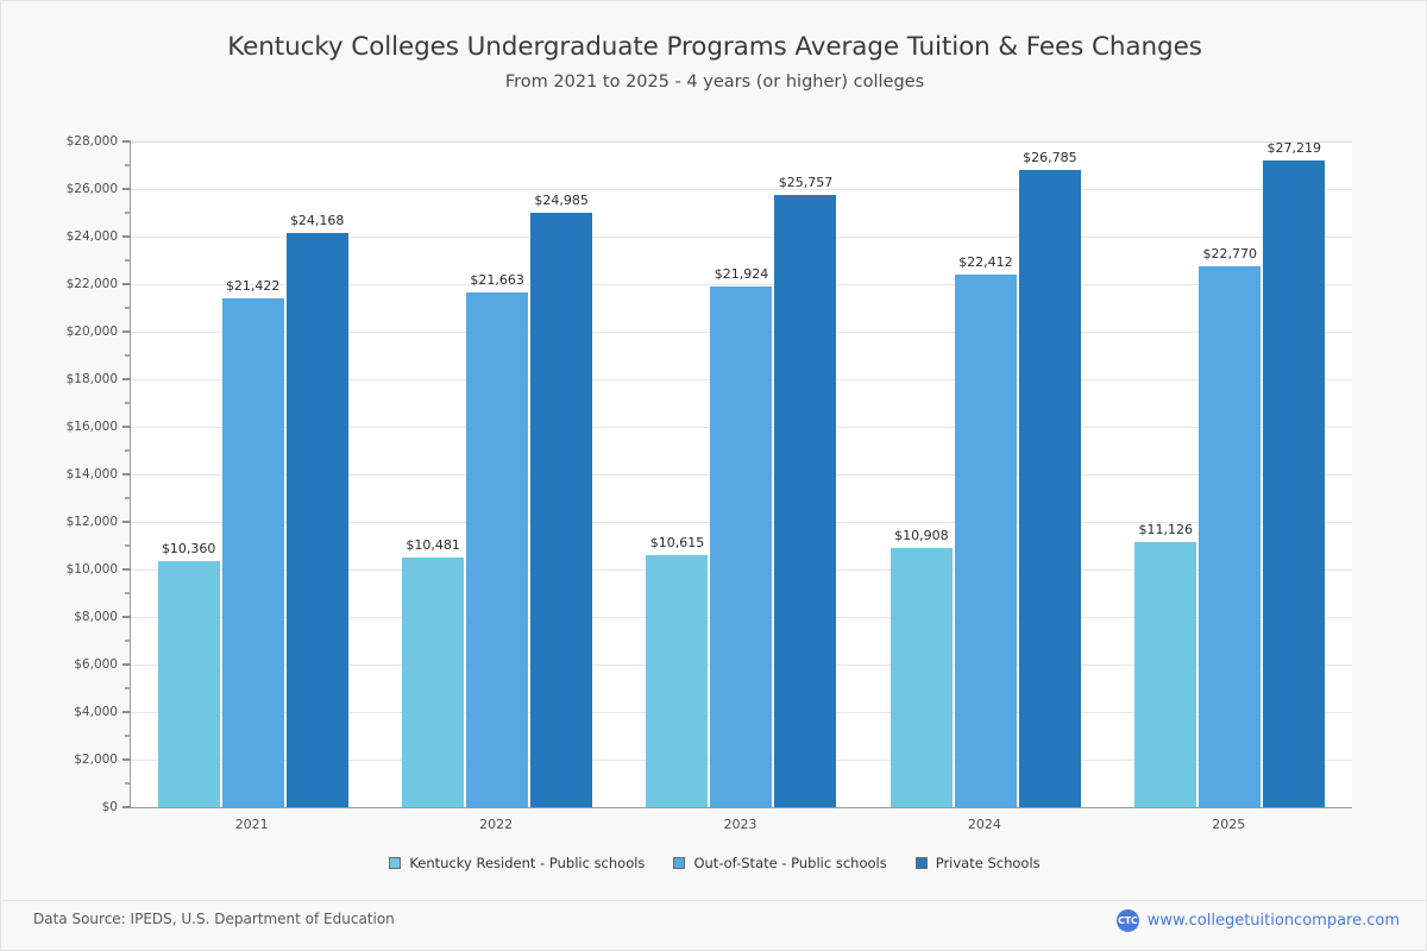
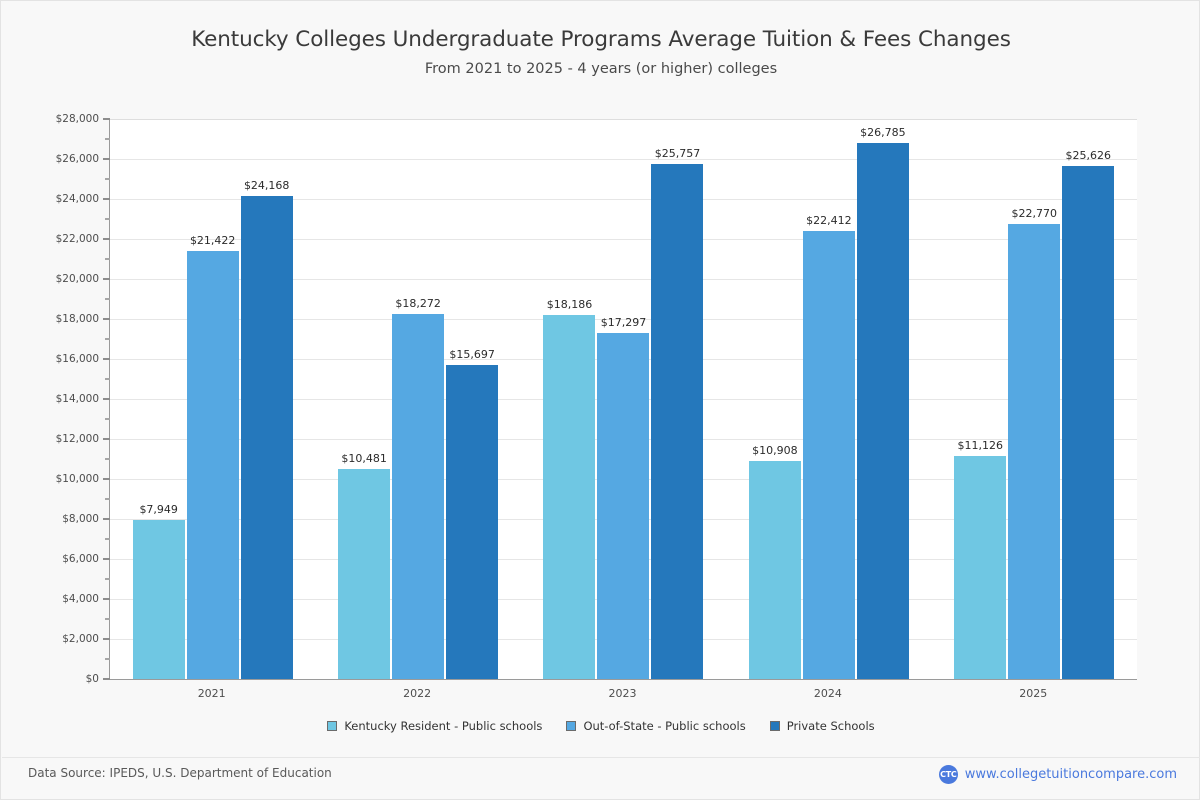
Kentucky Resident - Public schools/2021: $10,360 -> $7,949
Out-of-State - Public schools/2022: $21,663 -> $18,272
Private Schools/2022: $24,985 -> $15,697
Kentucky Resident - Public schools/2023: $10,615 -> $18,186
Out-of-State - Public schools/2023: $21,924 -> $17,297
Private Schools/2025: $27,219 -> $25,626
